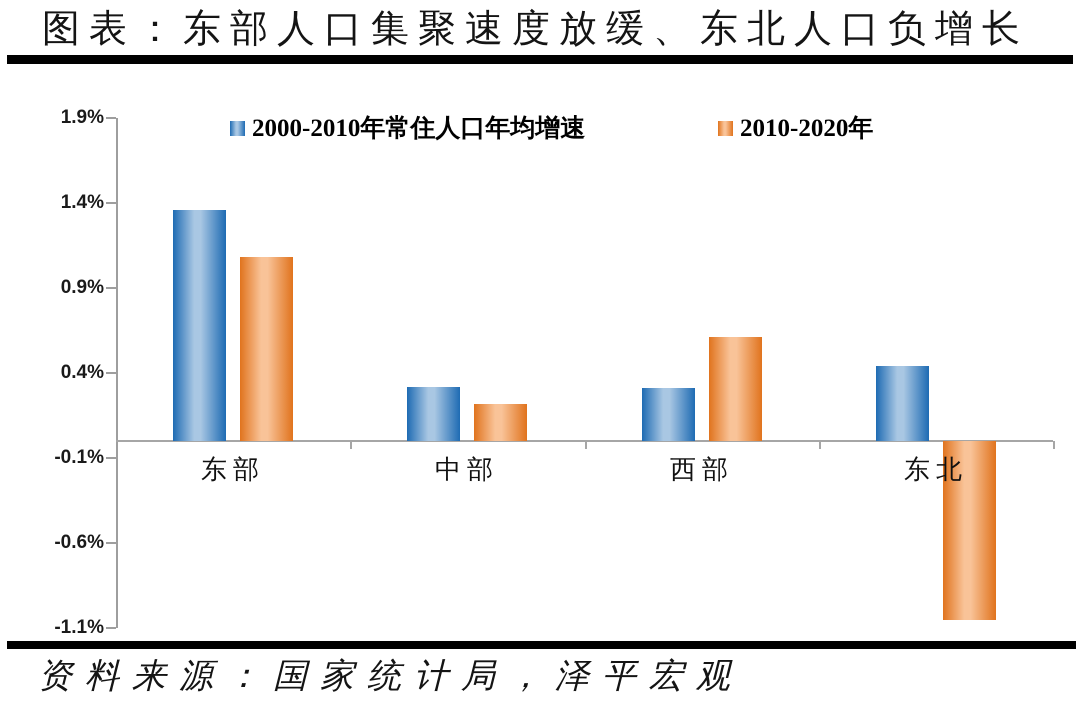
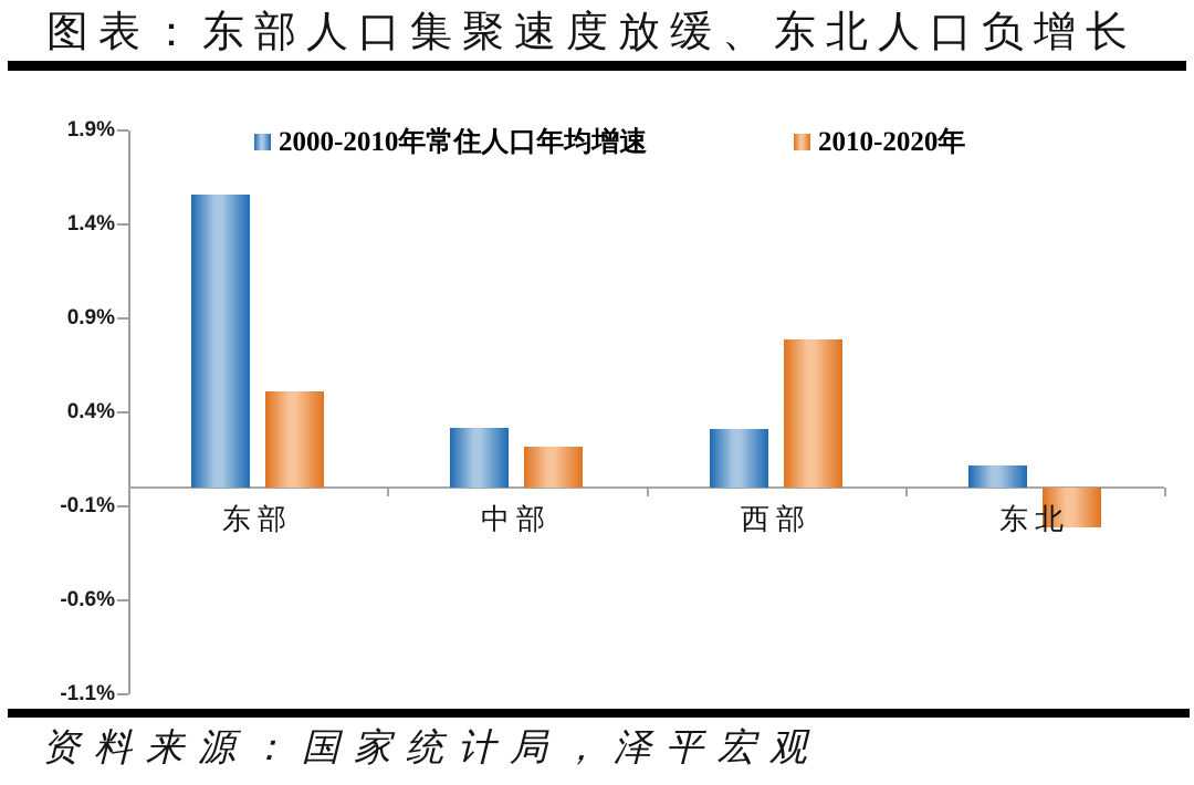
2000-2010年常住人口年均增速/东部: 1.36% -> 1.56%
2010-2020年/东部: 1.08% -> 0.51%
2010-2020年/西部: 0.61% -> 0.79%
2000-2010年常住人口年均增速/东北: 0.44% -> 0.12%
2010-2020年/东北: -1.05% -> -0.21%
